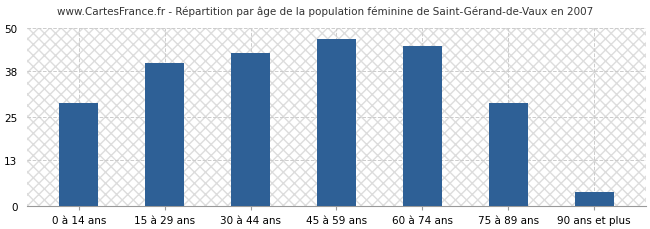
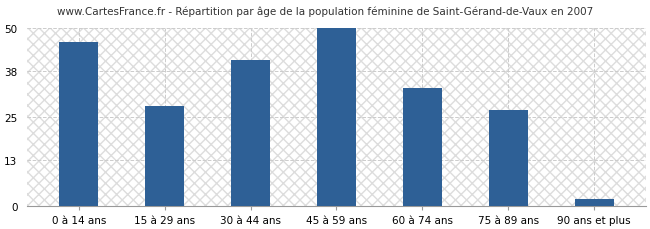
0 à 14 ans: 29 -> 46
15 à 29 ans: 40 -> 28
30 à 44 ans: 43 -> 41
45 à 59 ans: 47 -> 50
60 à 74 ans: 45 -> 33
75 à 89 ans: 29 -> 27
90 ans et plus: 4 -> 2
